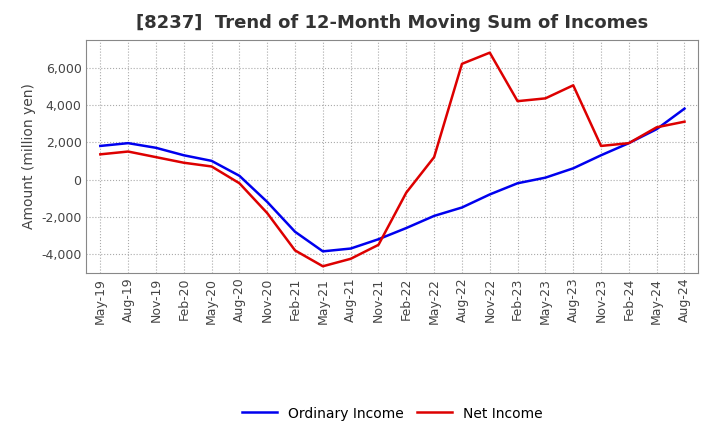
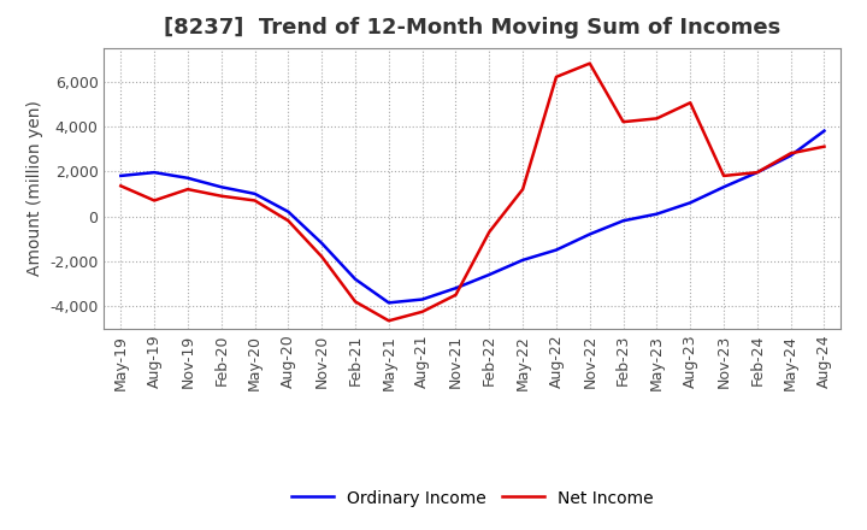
Net Income/Aug-19: 1,500 -> 700
